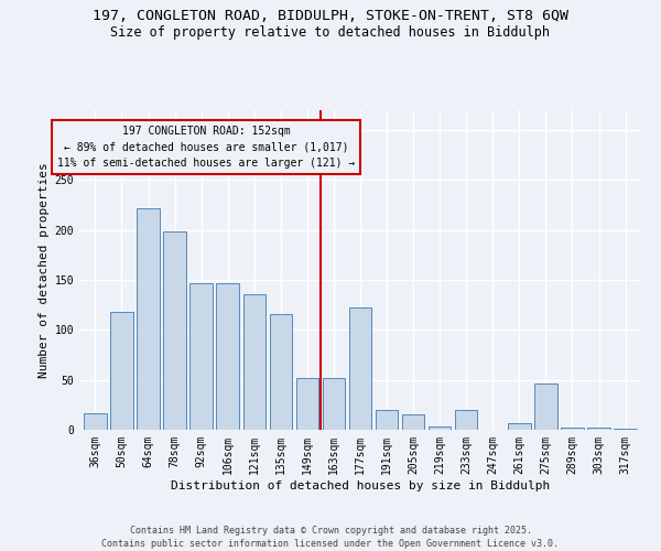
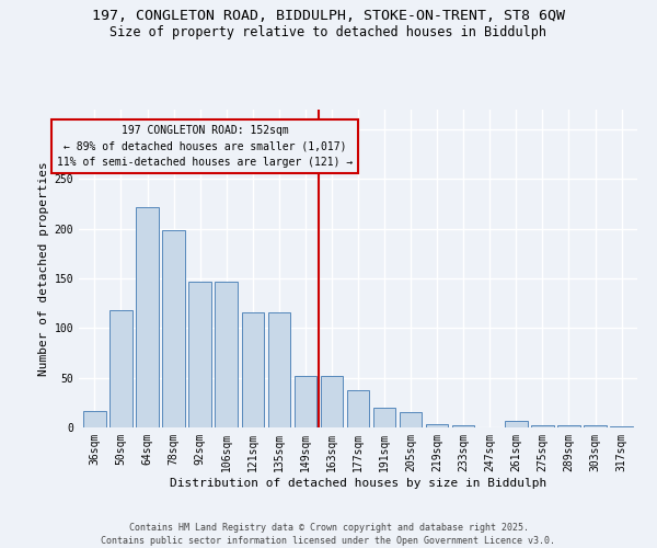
121sqm: 136 -> 116
177sqm: 122 -> 37
233sqm: 20 -> 2
275sqm: 46 -> 2
